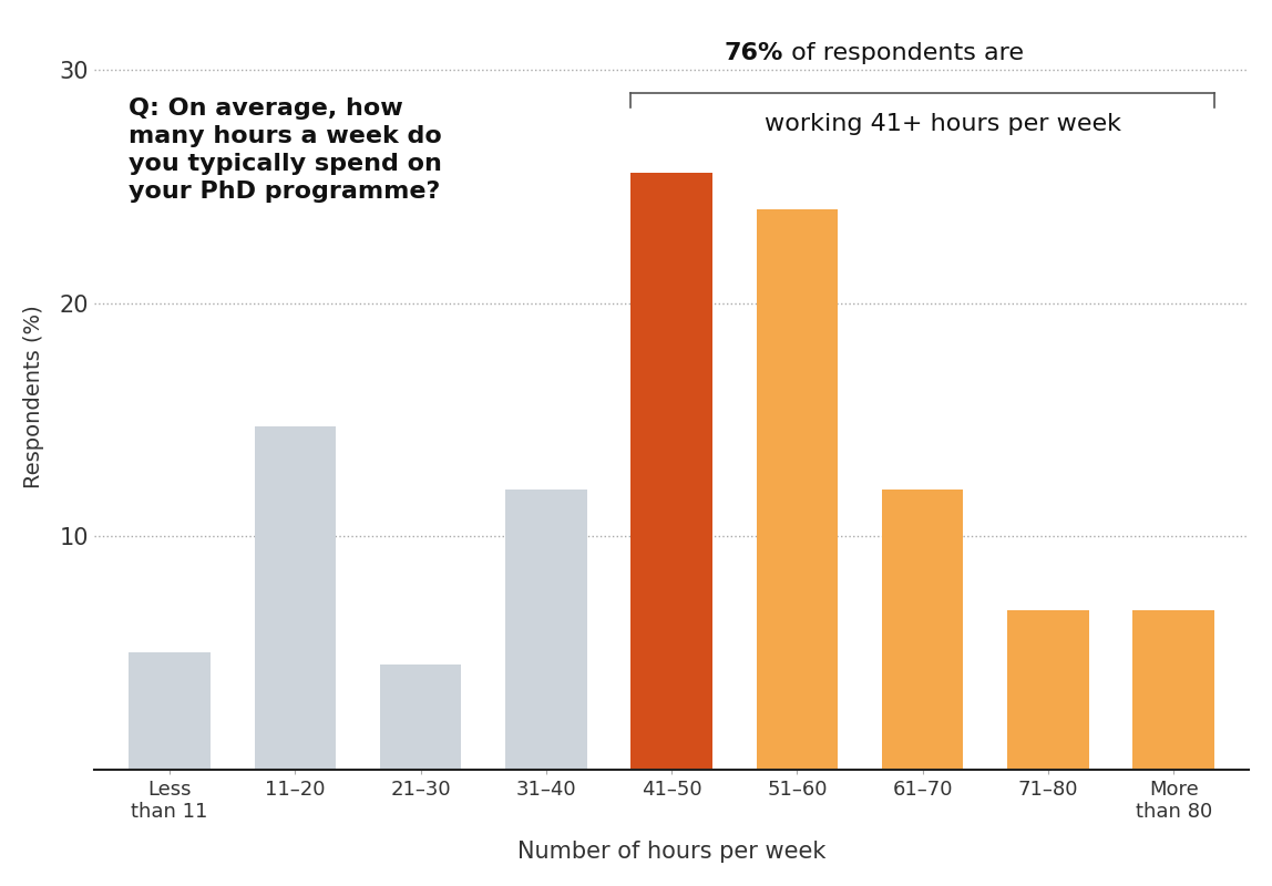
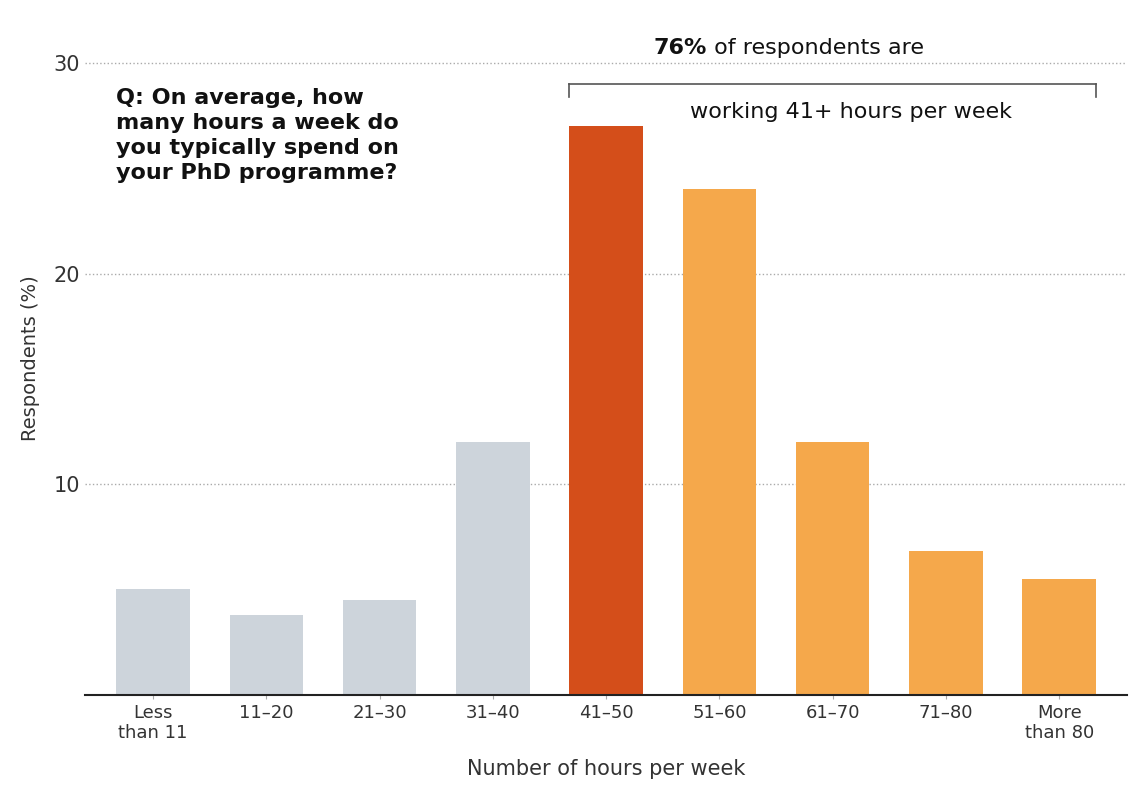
11–20: 14.7 -> 3.8
41–50: 25.6 -> 27.0
More than 80: 6.8 -> 5.5
